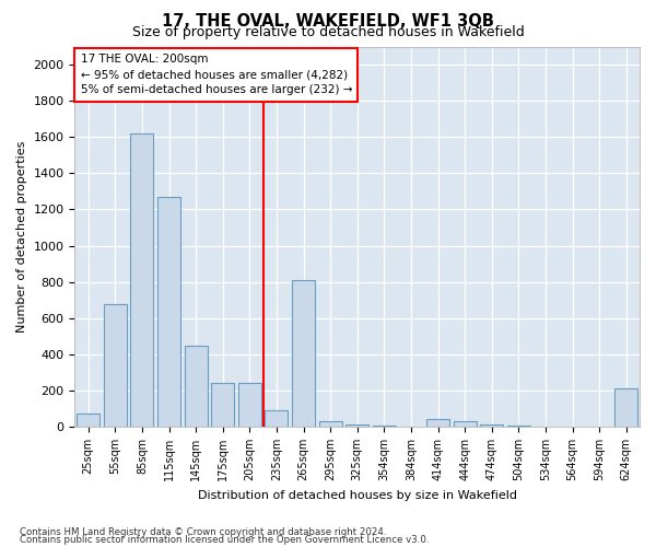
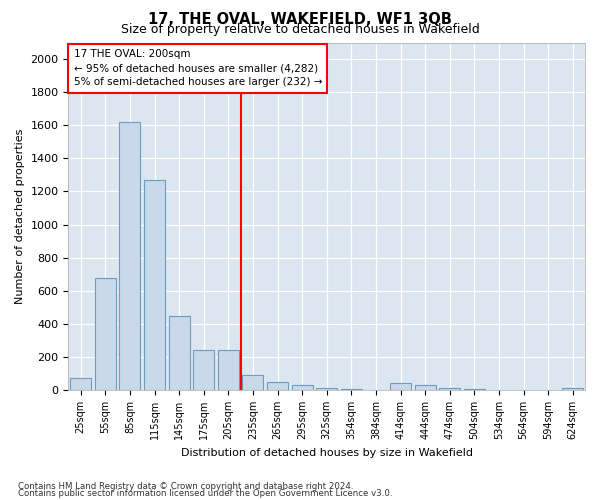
265sqm: 810 -> 50
624sqm: 210 -> 20
